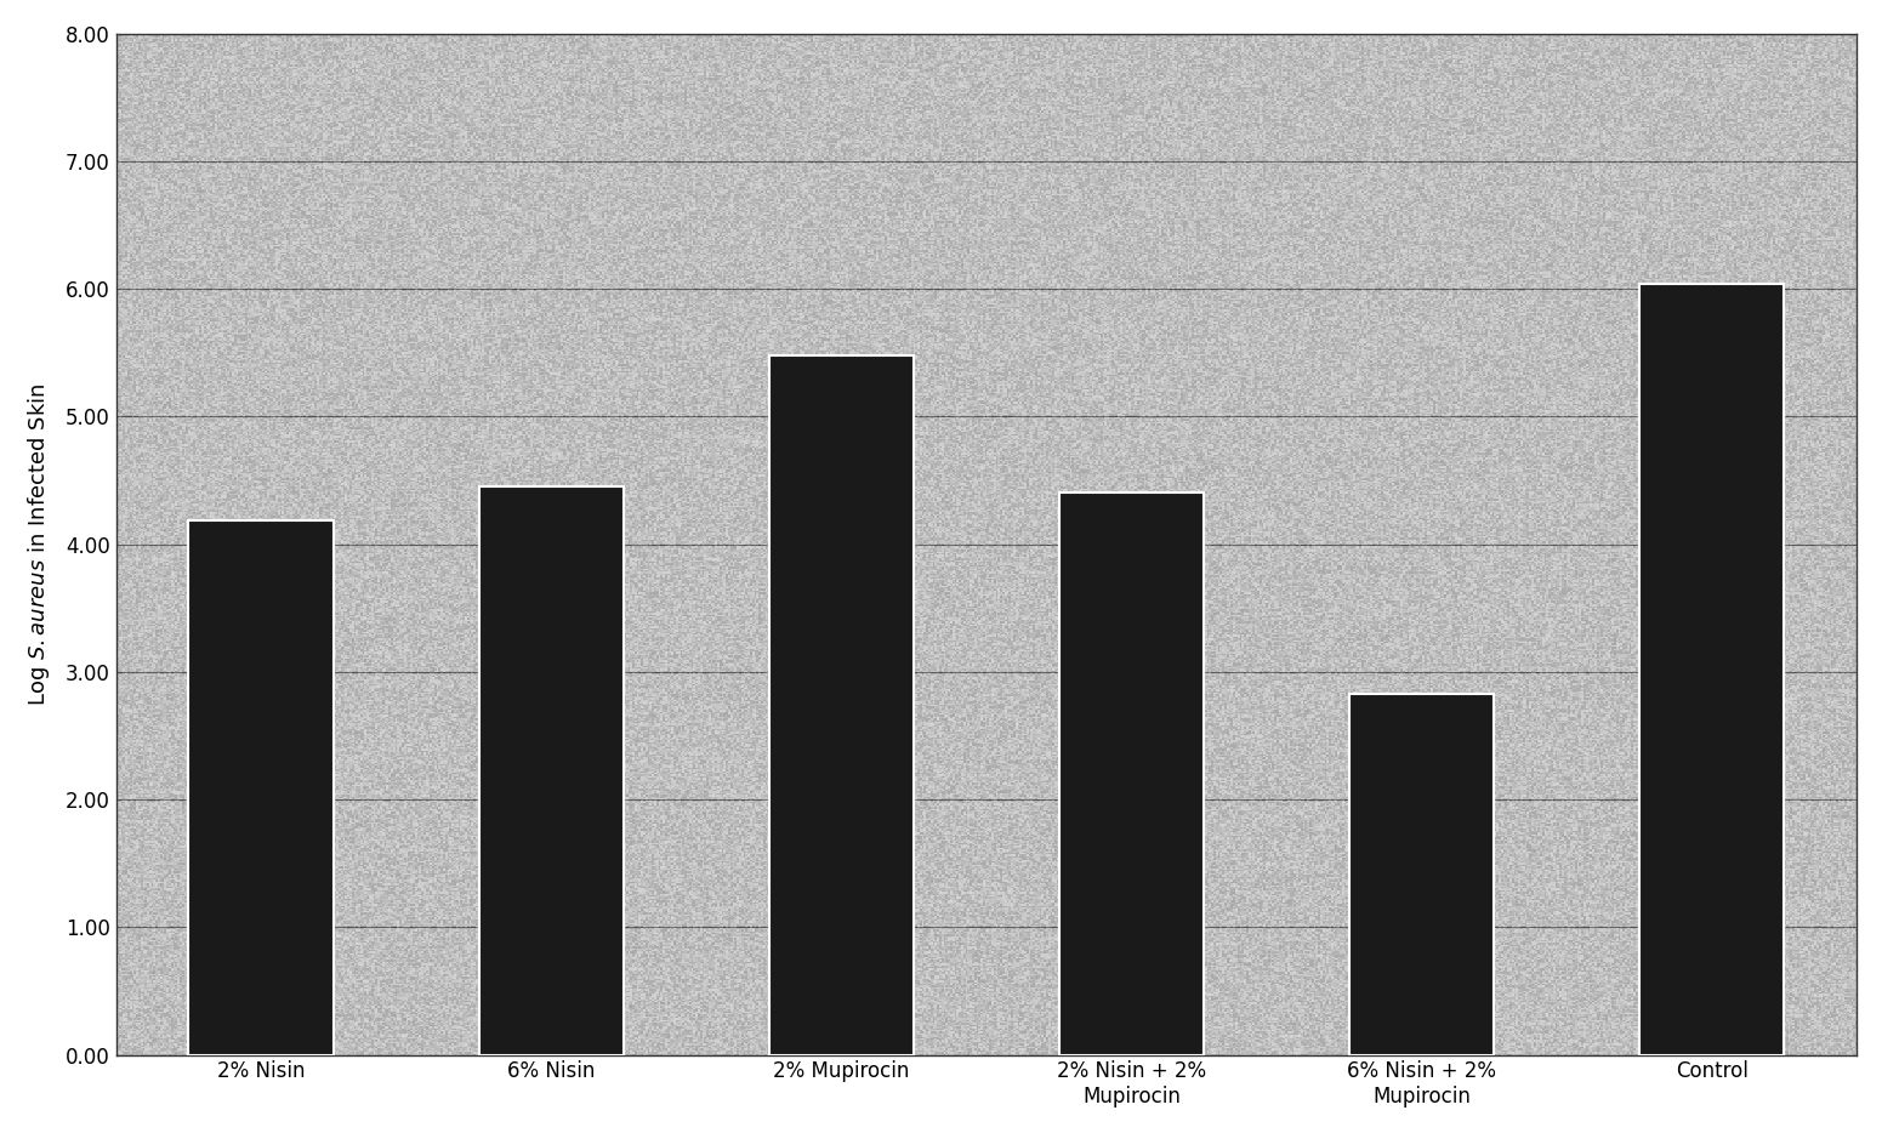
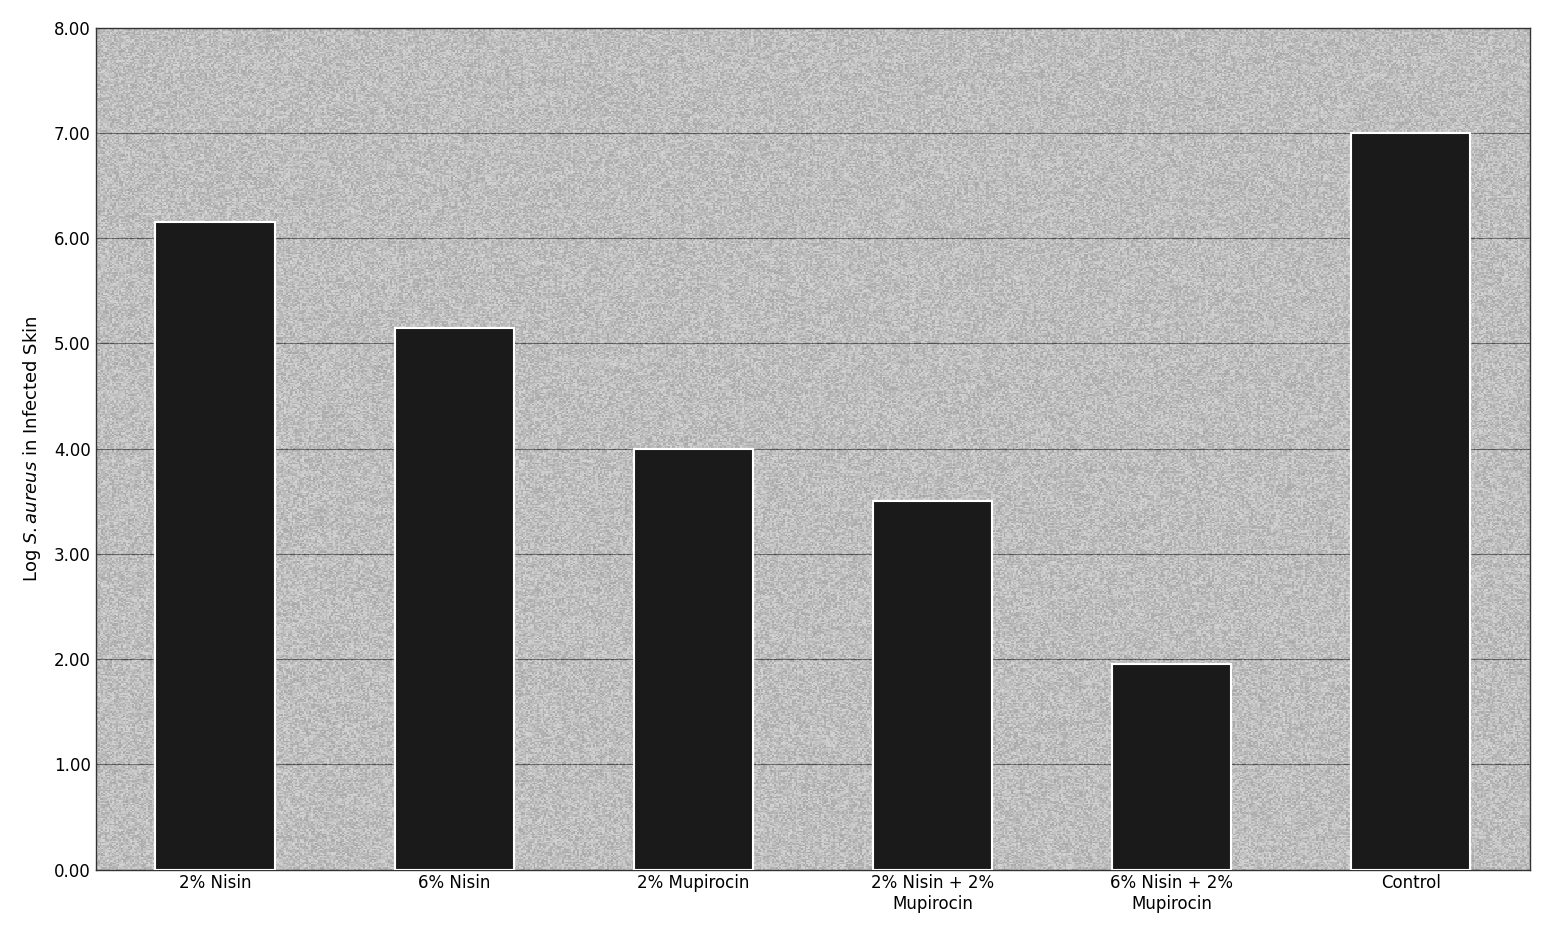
2% Nisin: 4.19 -> 6.15
6% Nisin: 4.45 -> 5.15
2% Mupirocin: 5.48 -> 4.00
2% Nisin + 2% Mupirocin: 4.41 -> 3.50
6% Nisin + 2% Mupirocin: 2.83 -> 1.95
Control: 6.04 -> 7.00
